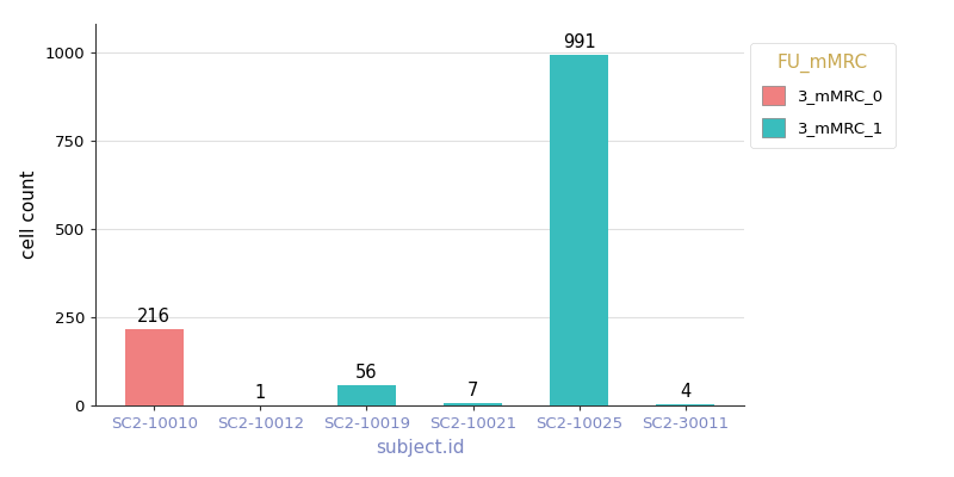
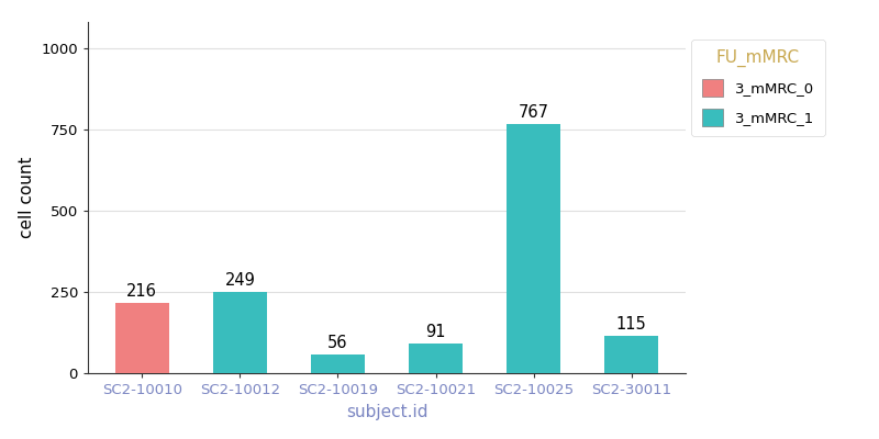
SC2-10012: 1 -> 249
SC2-10021: 7 -> 91
SC2-10025: 991 -> 767
SC2-30011: 4 -> 115
